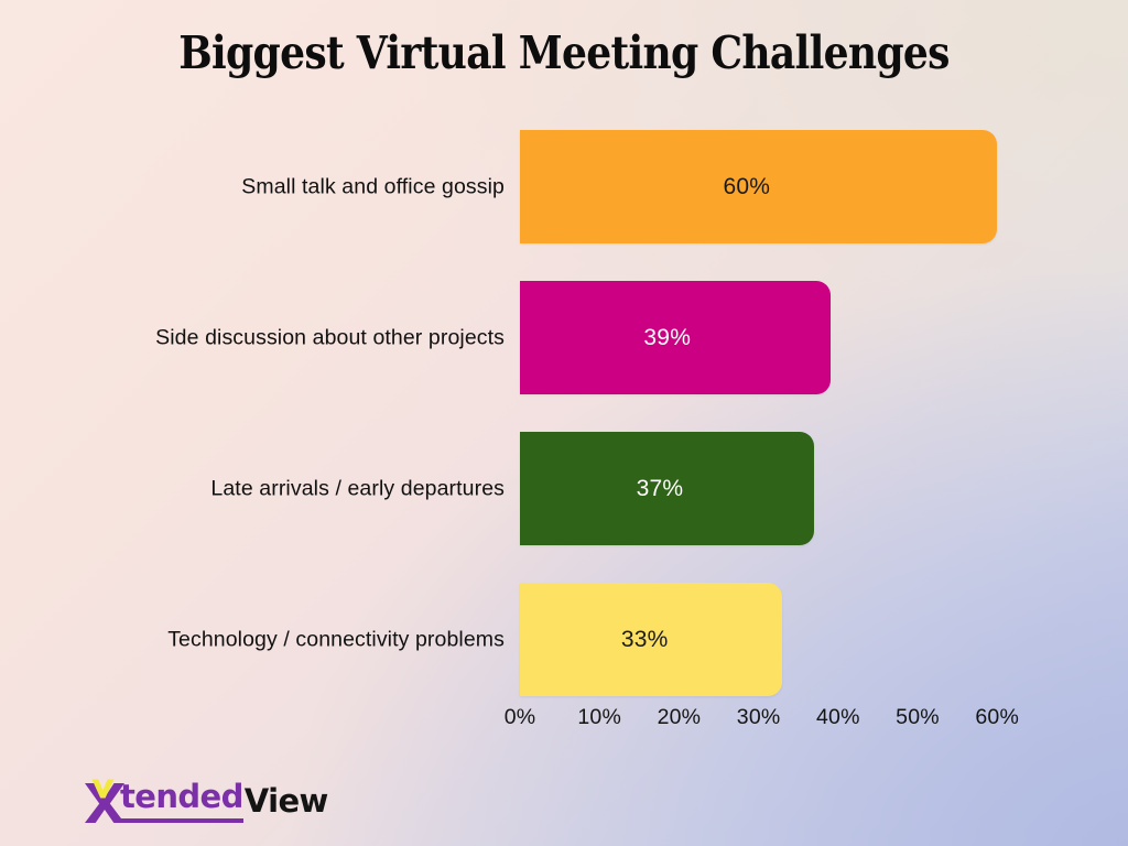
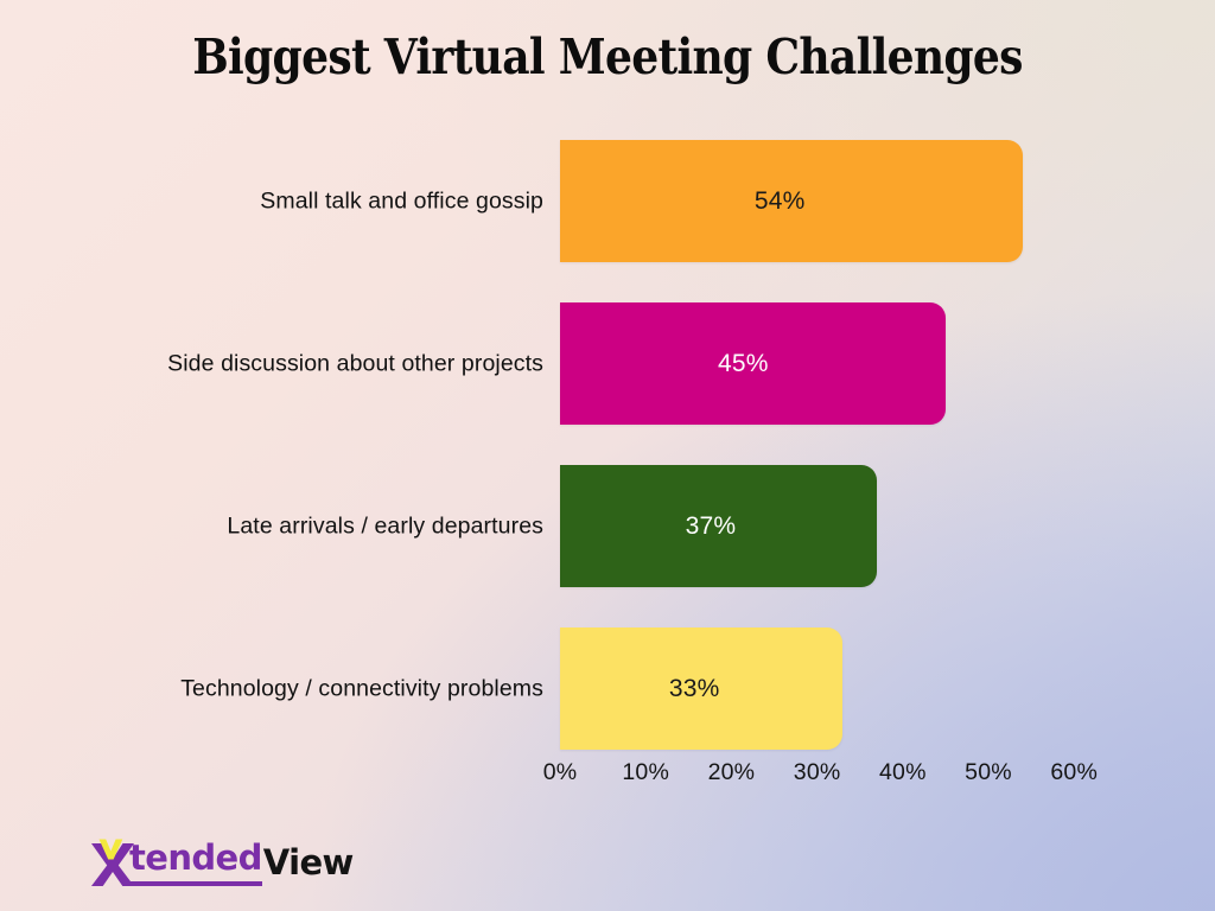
Small talk and office gossip: 60% -> 54%
Side discussion about other projects: 39% -> 45%
